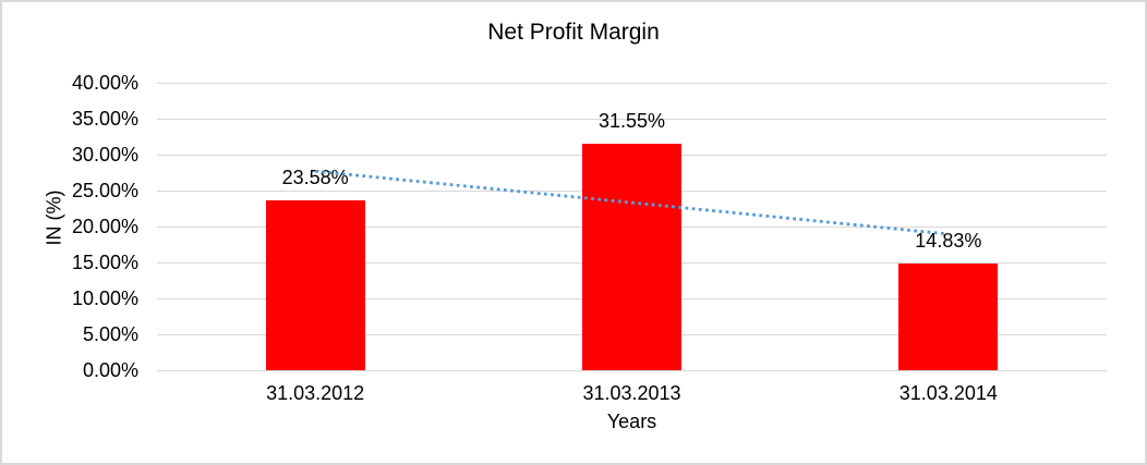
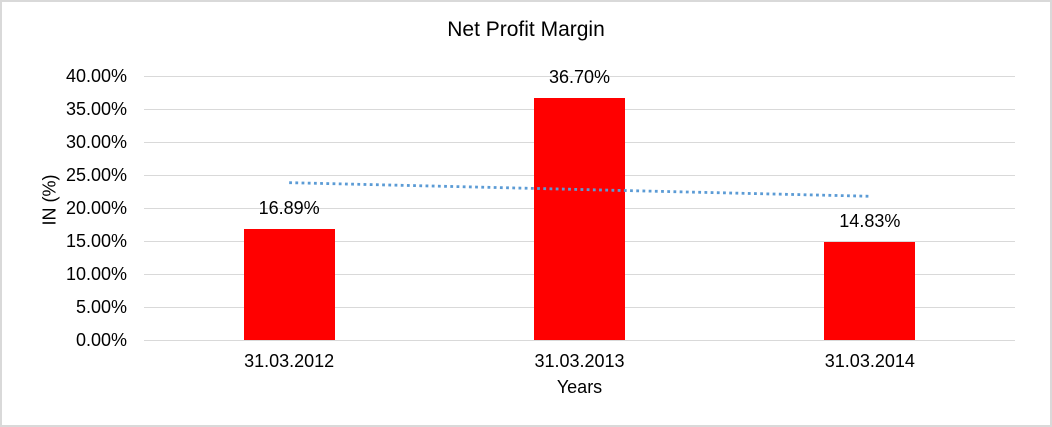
31.03.2012: 23.58% -> 16.89%
31.03.2013: 31.55% -> 36.70%
